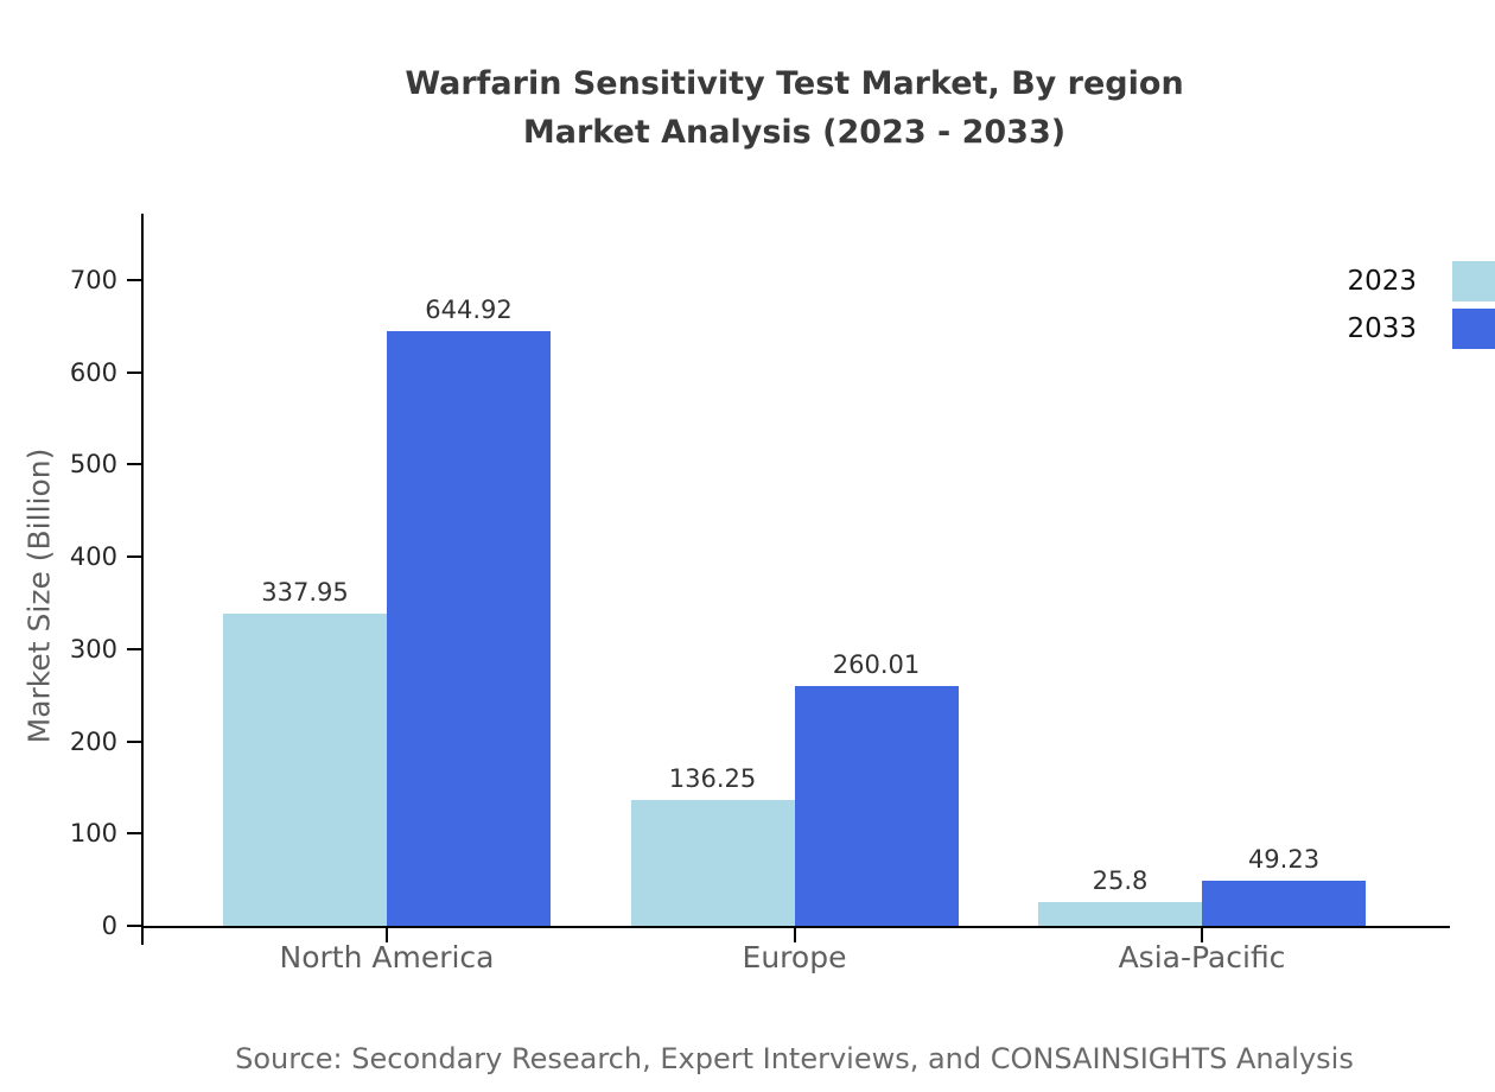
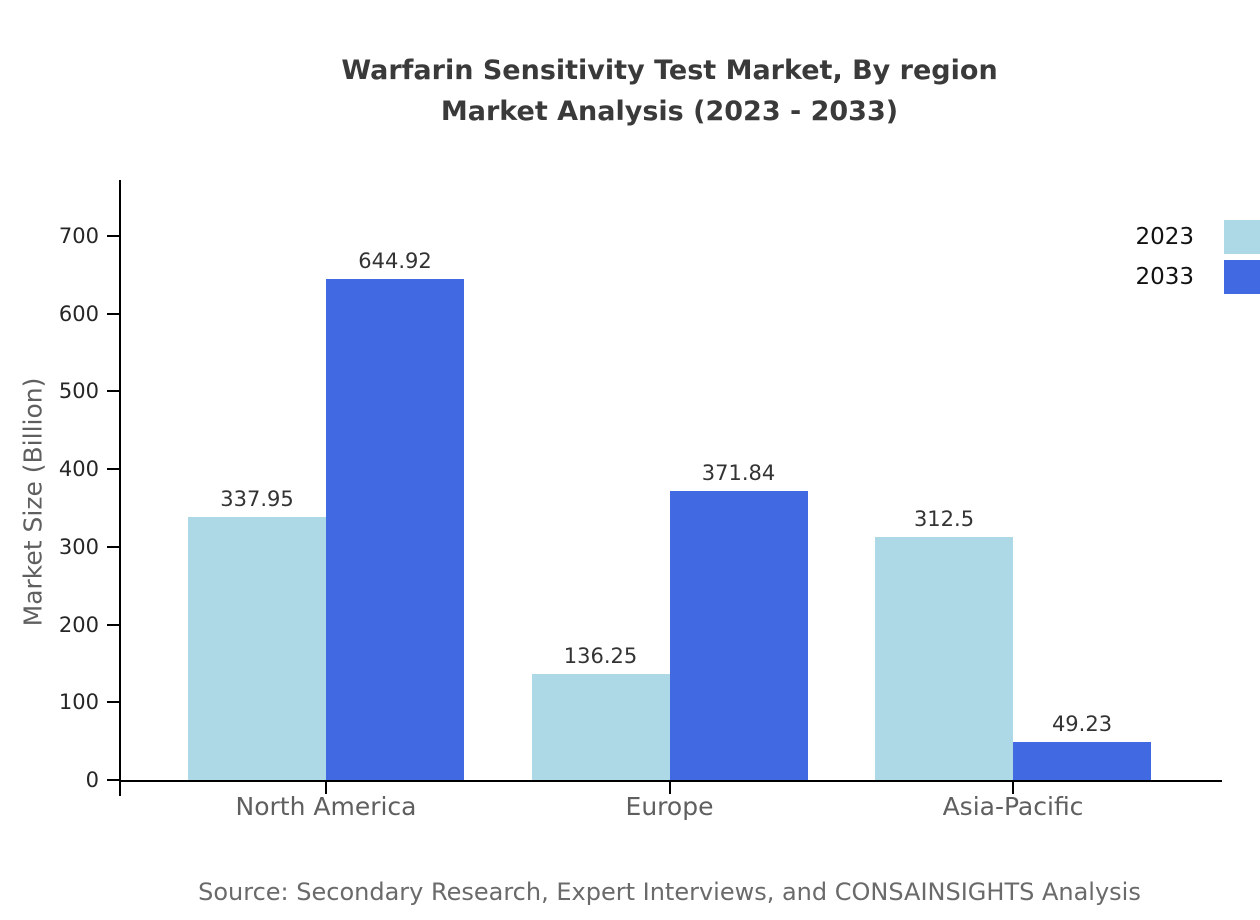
2033/Europe: 260.01 -> 371.84
2023/Asia-Pacific: 25.8 -> 312.5
